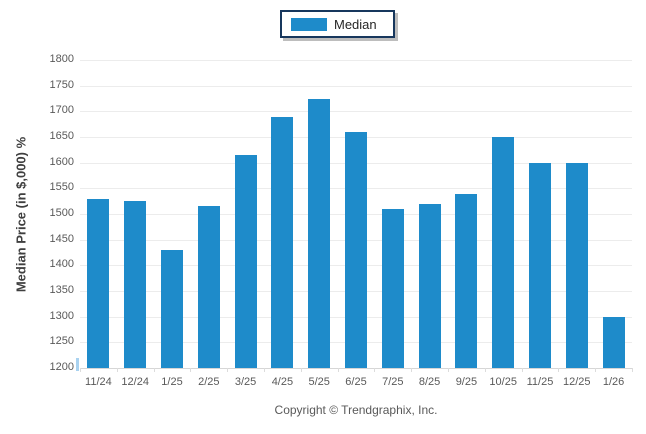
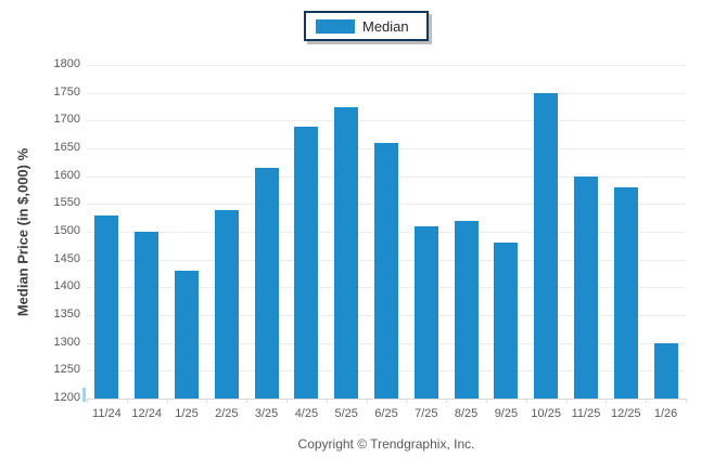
12/24: 1520 -> 1500
2/25: 1520 -> 1540
9/25: 1540 -> 1480
10/25: 1650 -> 1750
12/25: 1600 -> 1580
